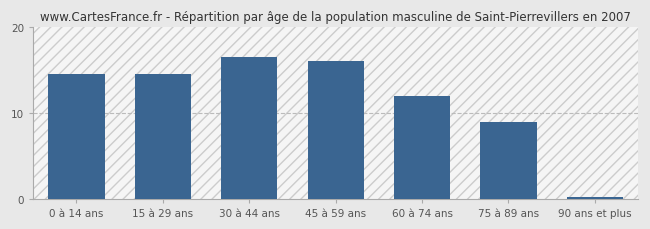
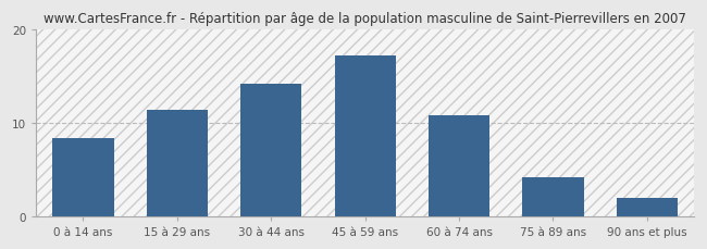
0 à 14 ans: 14.5 -> 8.4
15 à 29 ans: 14.5 -> 11.4
30 à 44 ans: 16.5 -> 14.2
45 à 59 ans: 16.0 -> 17.2
60 à 74 ans: 12.0 -> 10.8
75 à 89 ans: 9.0 -> 4.2
90 ans et plus: 0.2 -> 2.0
